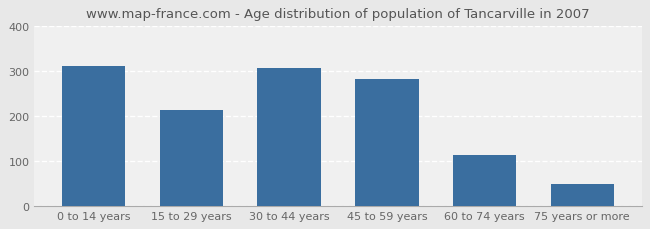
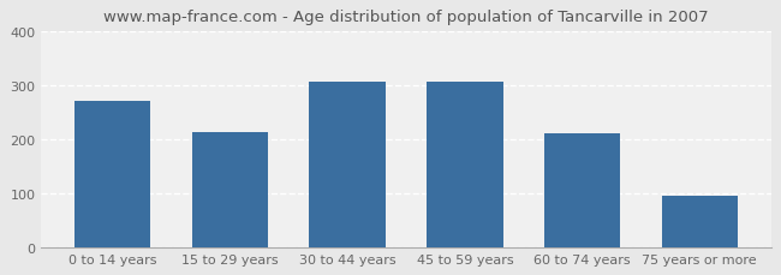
0 to 14 years: 310 -> 270
45 to 59 years: 281 -> 305
60 to 74 years: 113 -> 210
75 years or more: 48 -> 95
